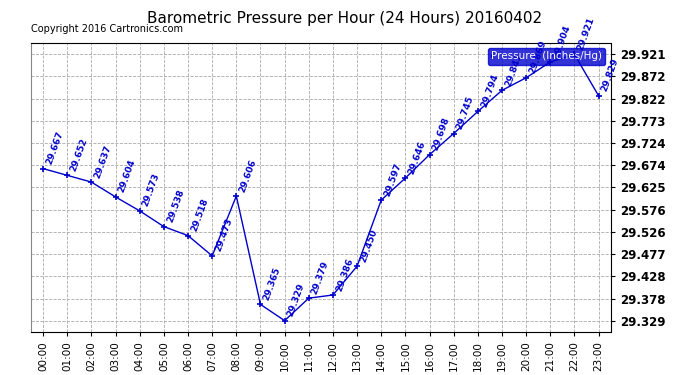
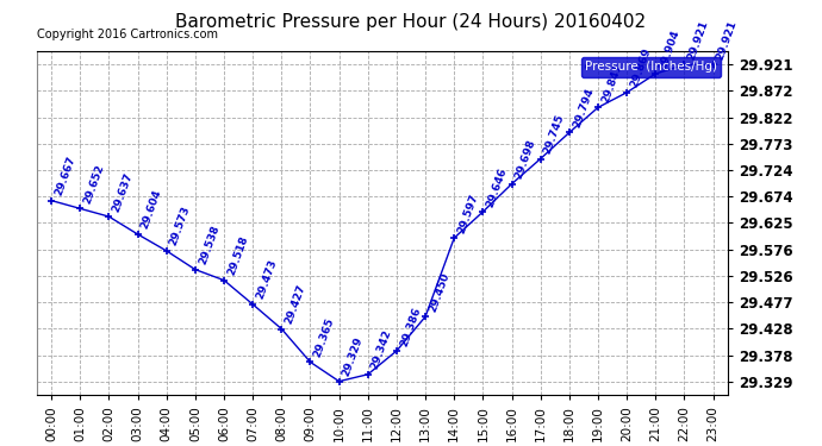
08:00: 29.606 -> 29.427
11:00: 29.379 -> 29.342
23:00: 29.829 -> 29.921
